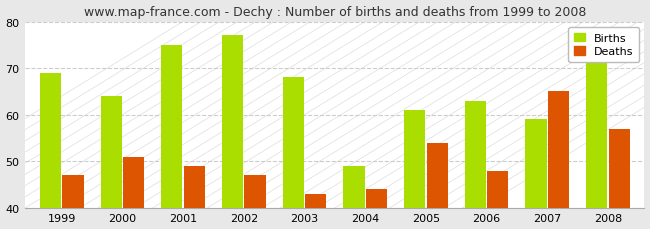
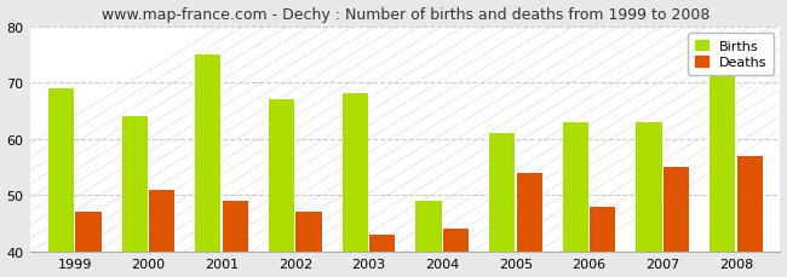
Births/2002: 77 -> 67
Births/2007: 59 -> 63
Deaths/2007: 65 -> 55
